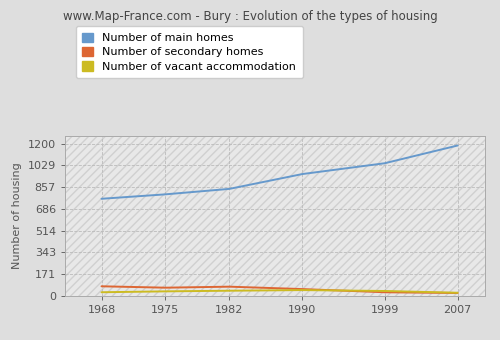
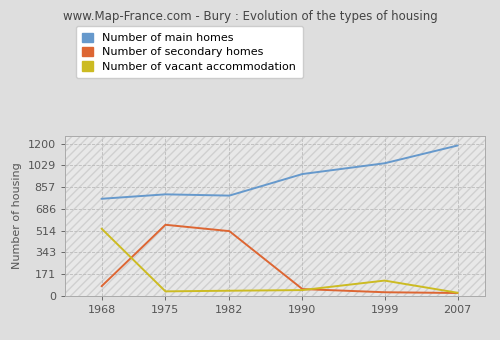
Number of vacant accommodation/1968: 30 -> 530
Number of secondary homes/1975: 60 -> 560
Number of main homes/1982: 840 -> 790
Number of secondary homes/1982: 70 -> 510
Number of vacant accommodation/1999: 40 -> 120
